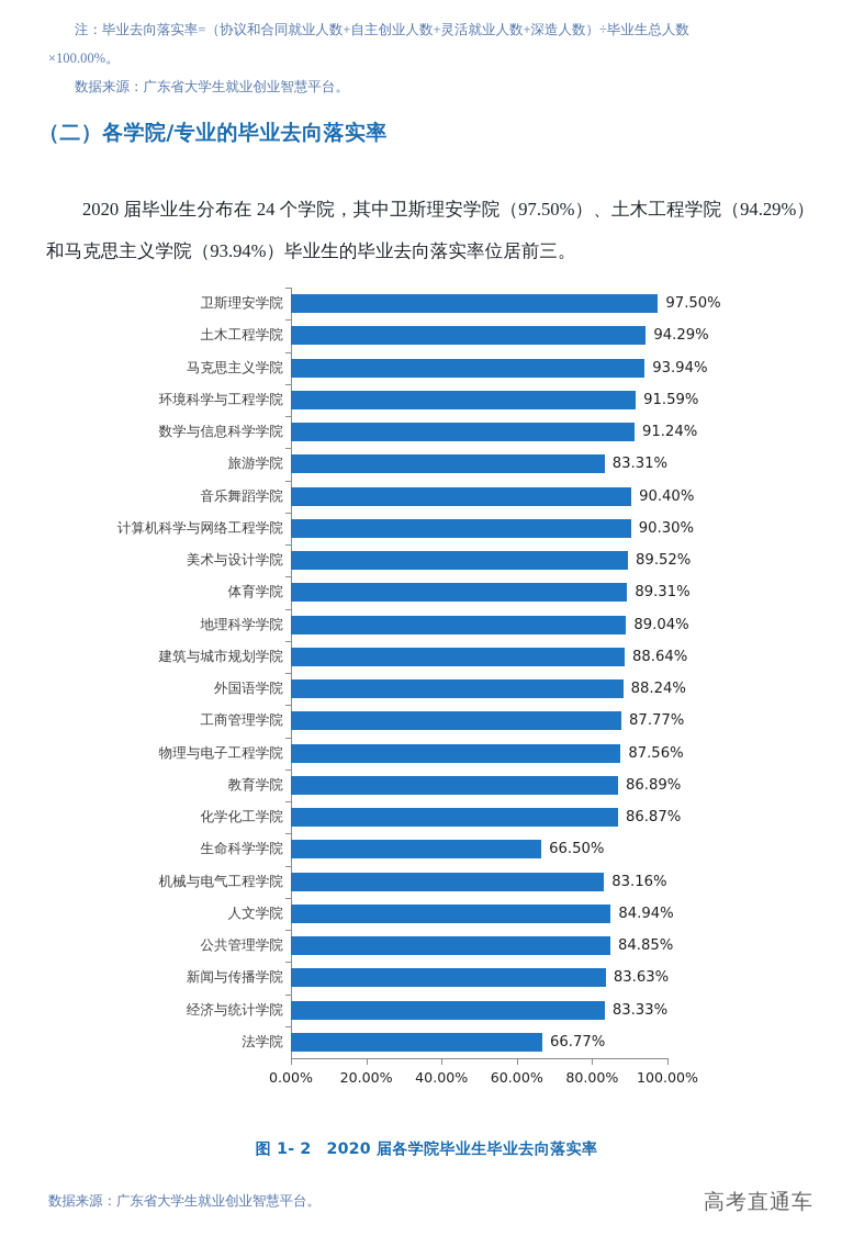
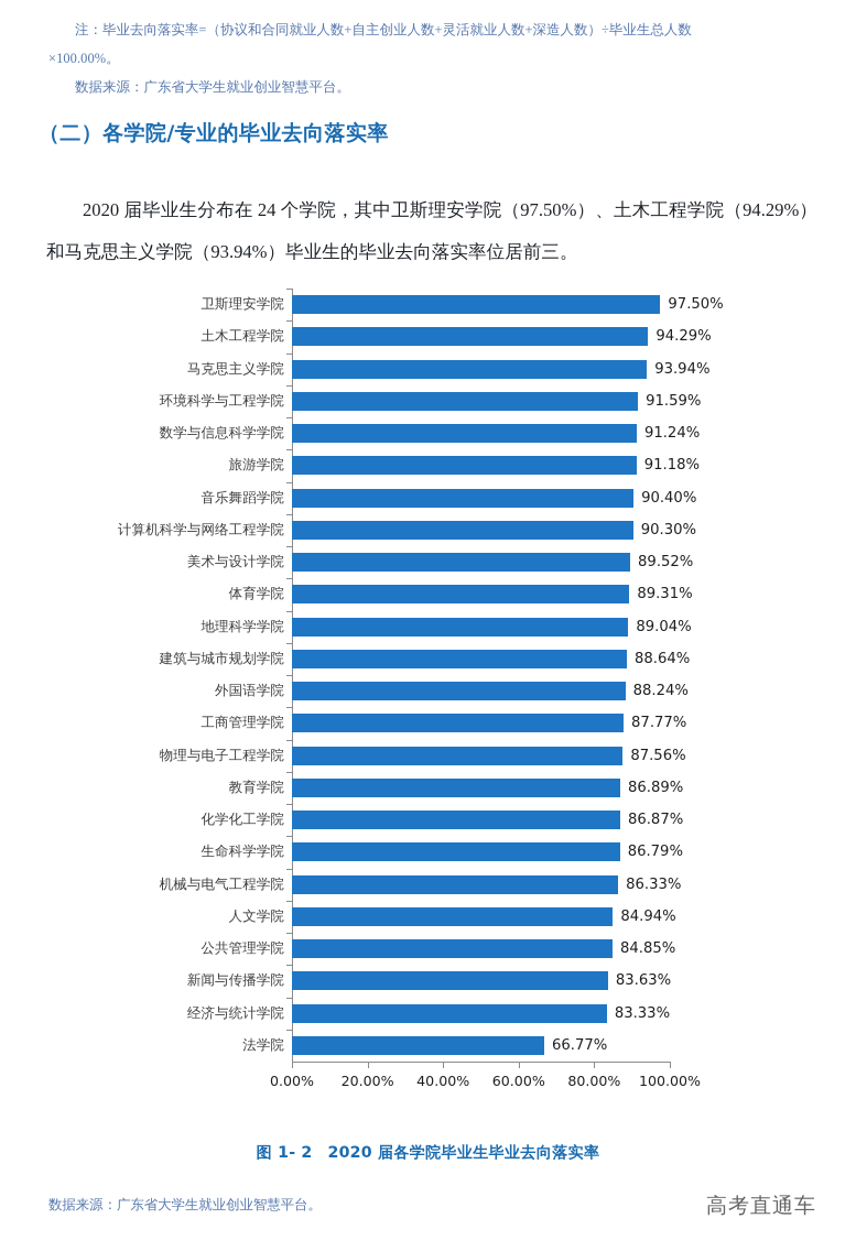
旅游学院: 83.31% -> 91.18%
生命科学学院: 66.50% -> 86.79%
机械与电气工程学院: 83.16% -> 86.33%
